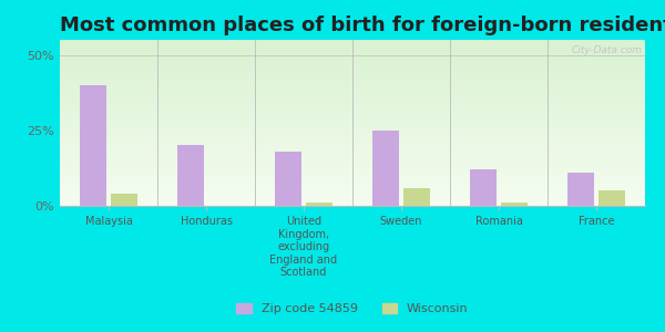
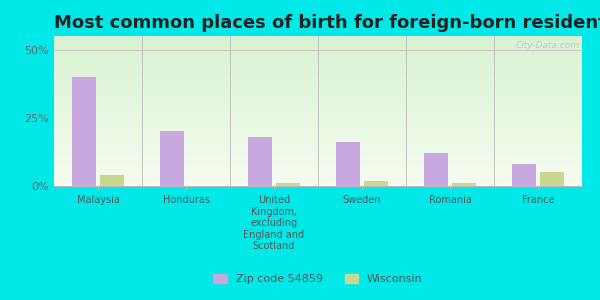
Zip code 54859/Sweden: 25% -> 16%
Wisconsin/Sweden: 6% -> 2%
Zip code 54859/France: 11% -> 8%
